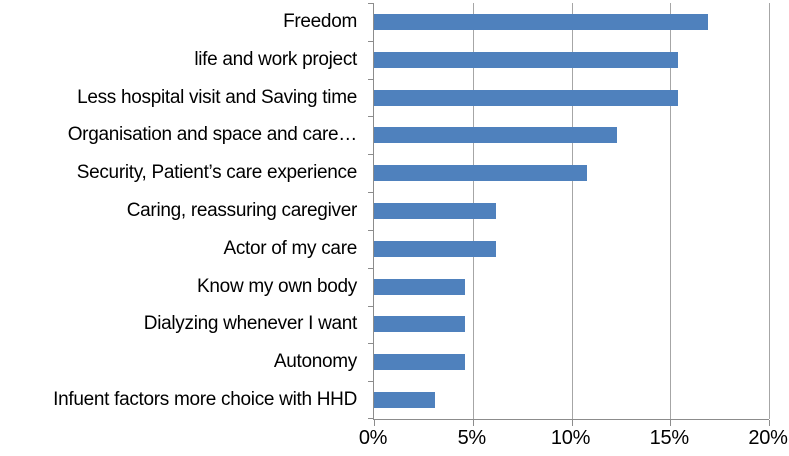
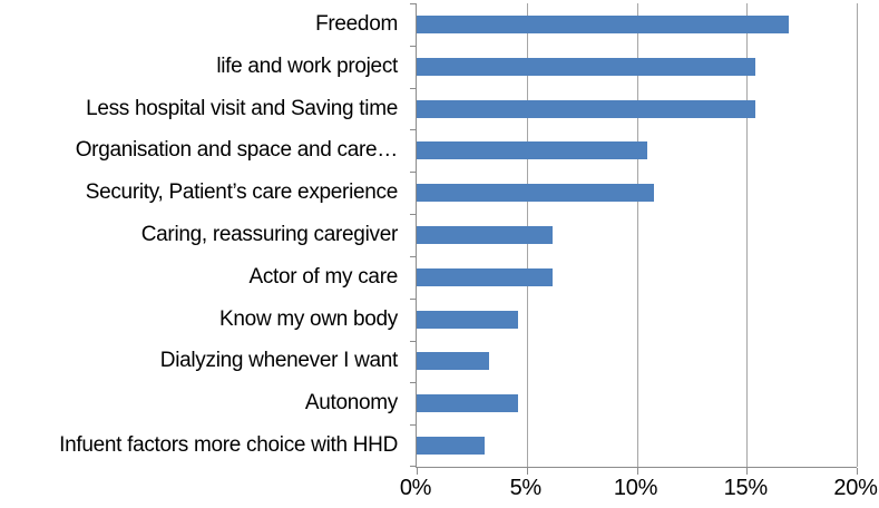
Organisation and space and care…: 12.3% -> 10.5%
Dialyzing whenever I want: 4.6% -> 3.3%
